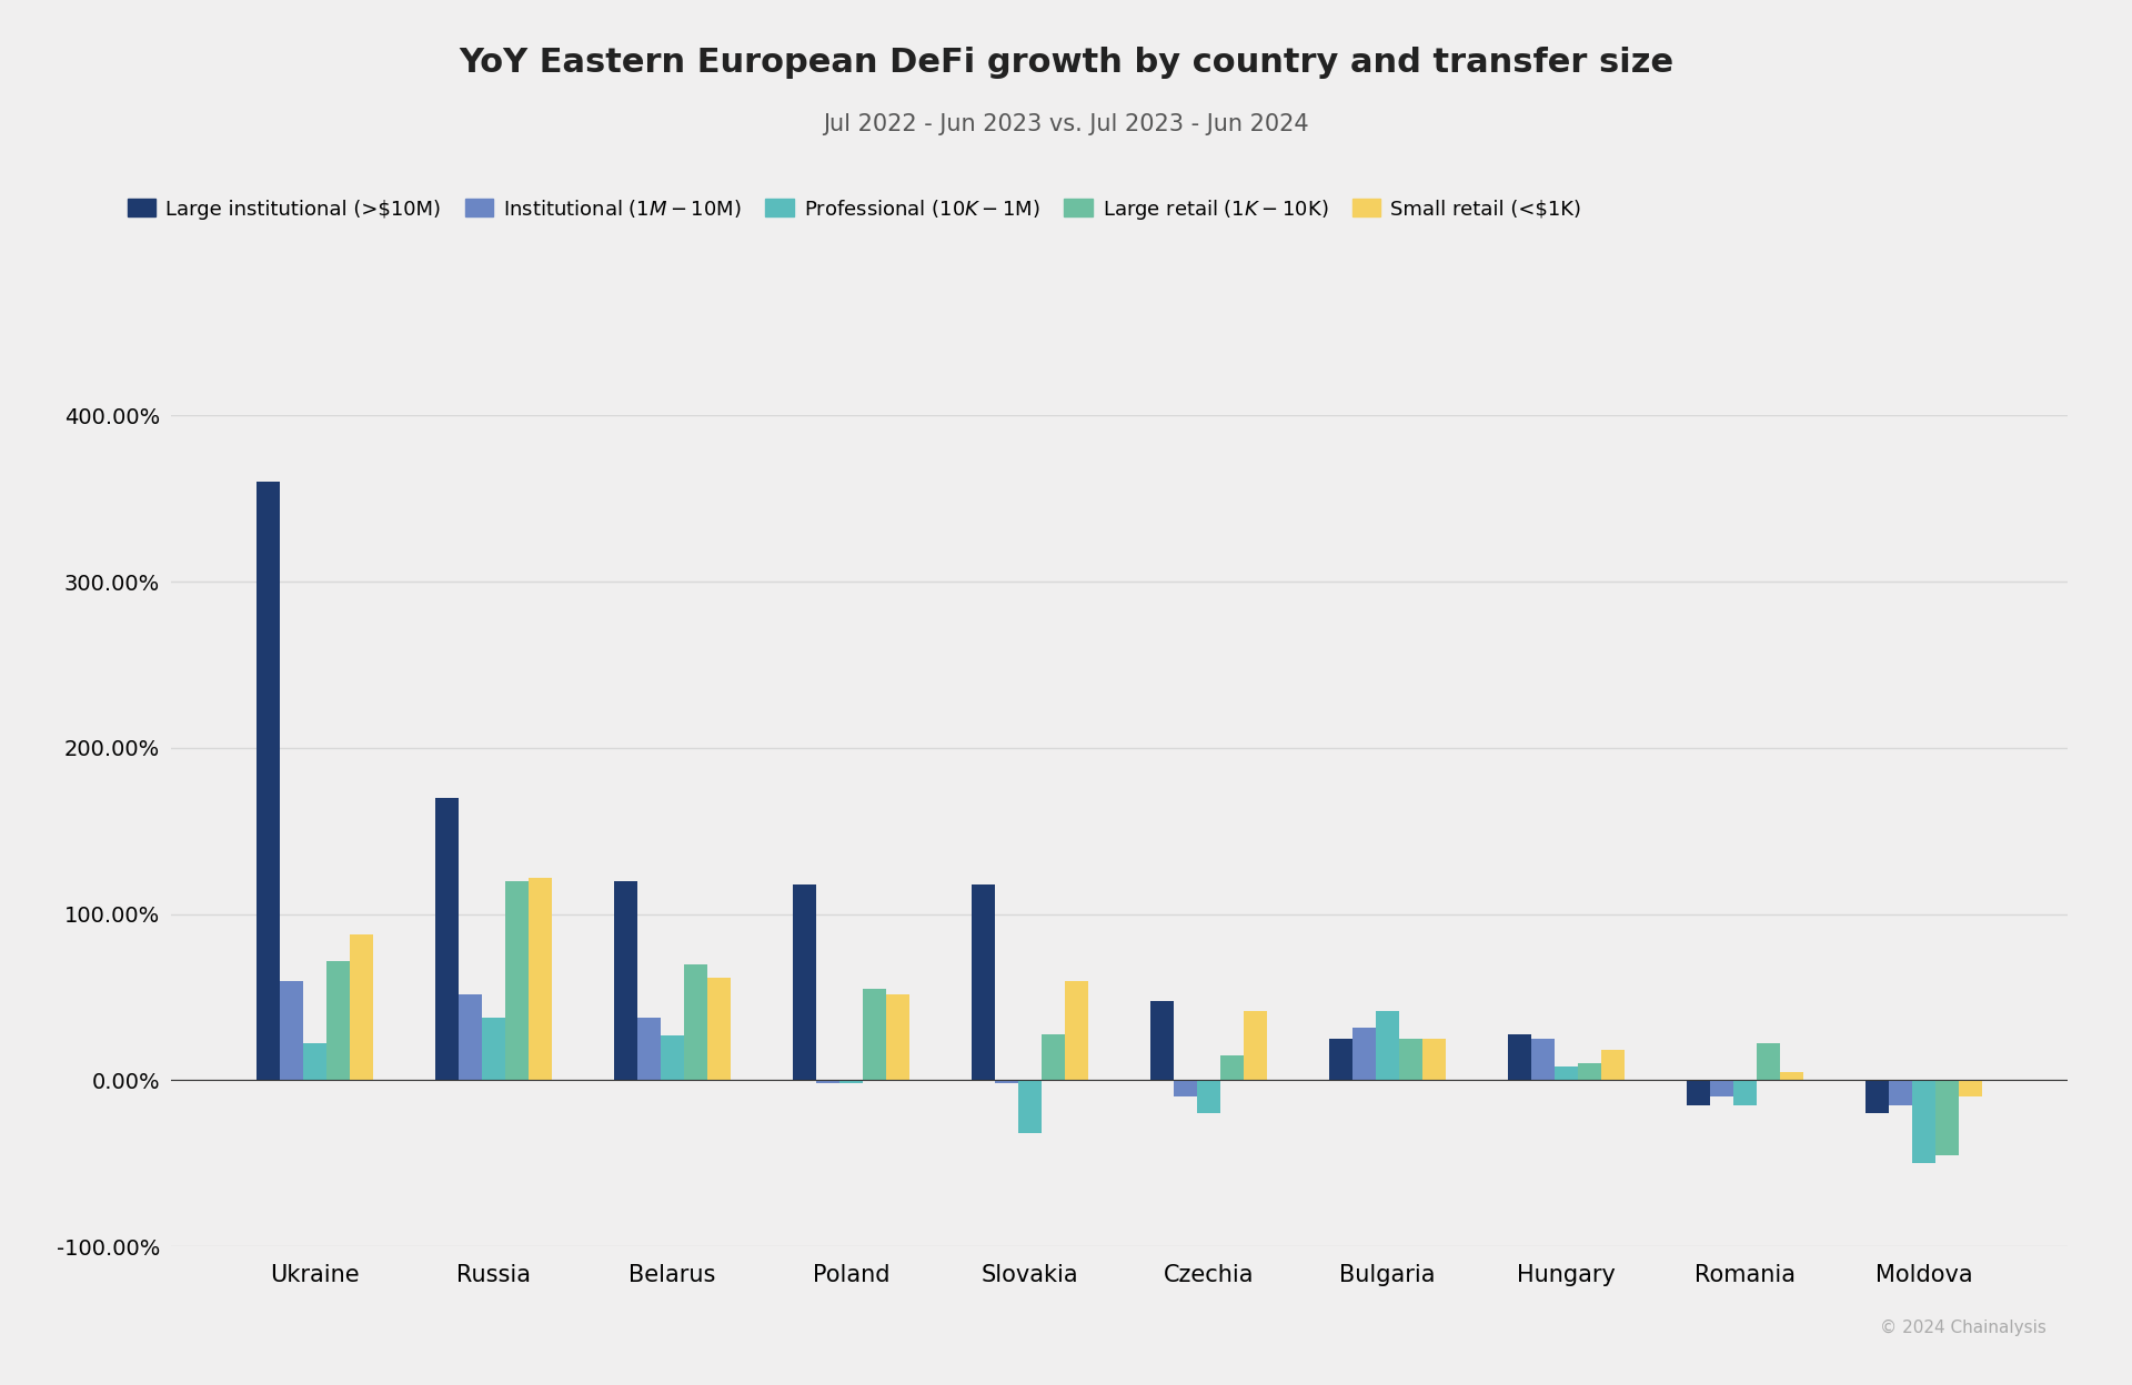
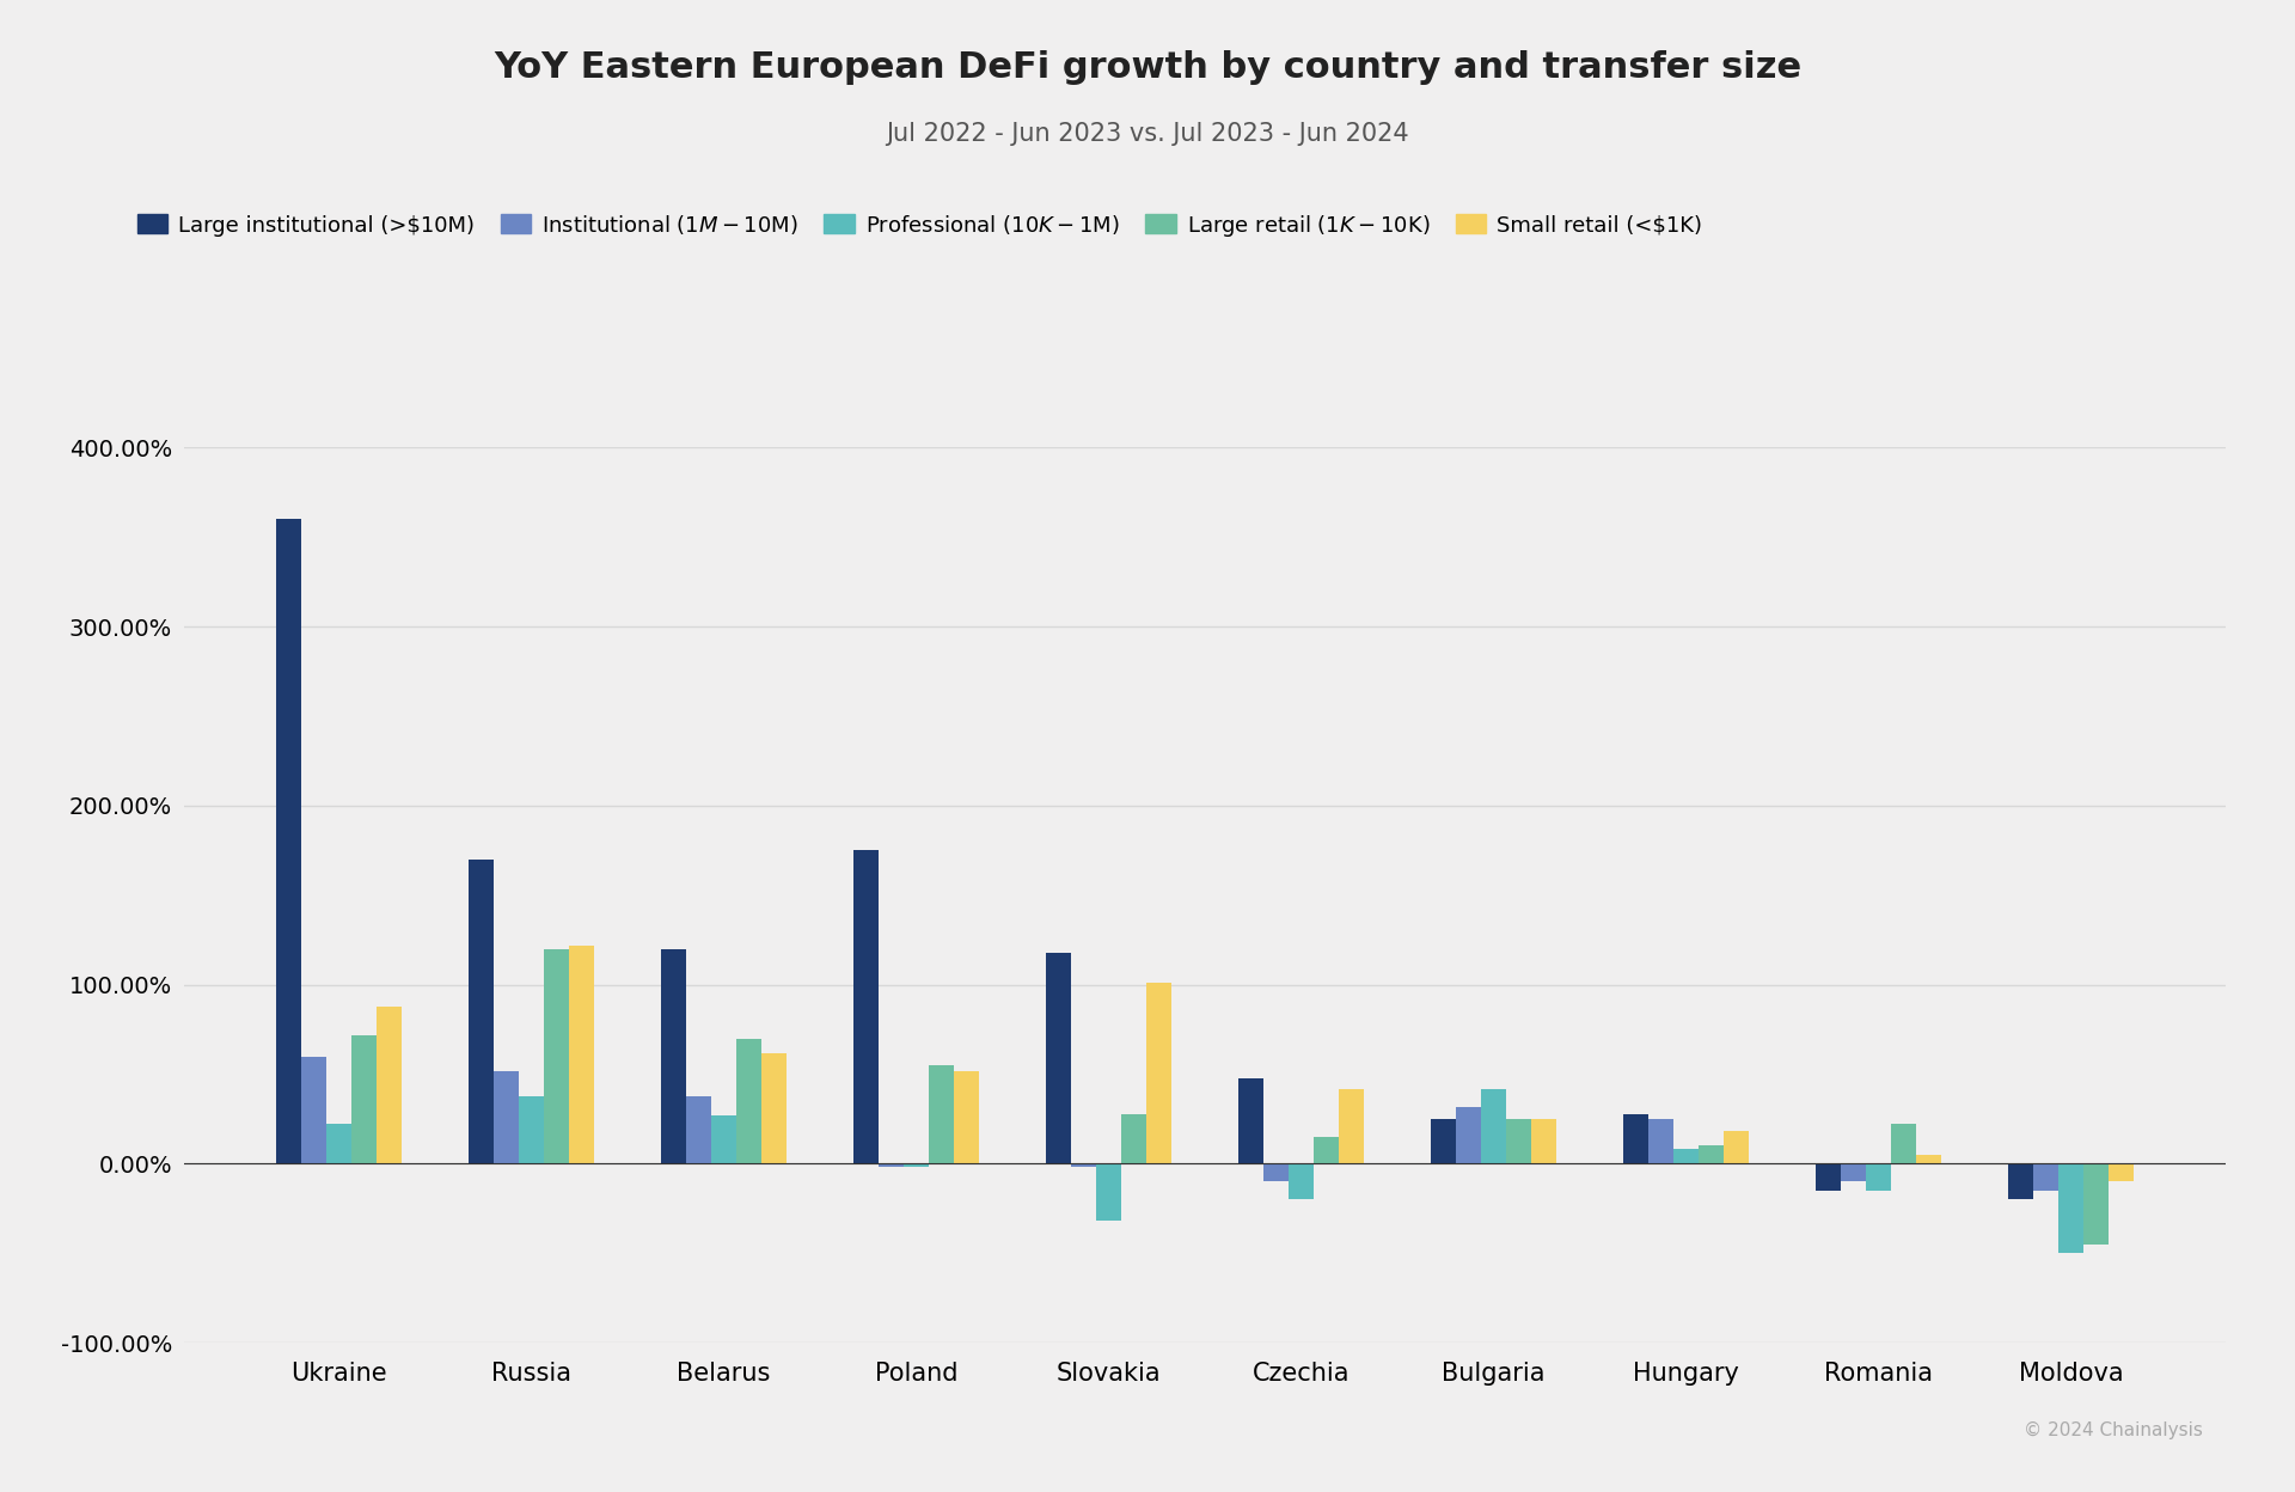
Large institutional (>$10M)/Poland: 118% -> 175%
Small retail (<$1K)/Slovakia: 60% -> 101%
